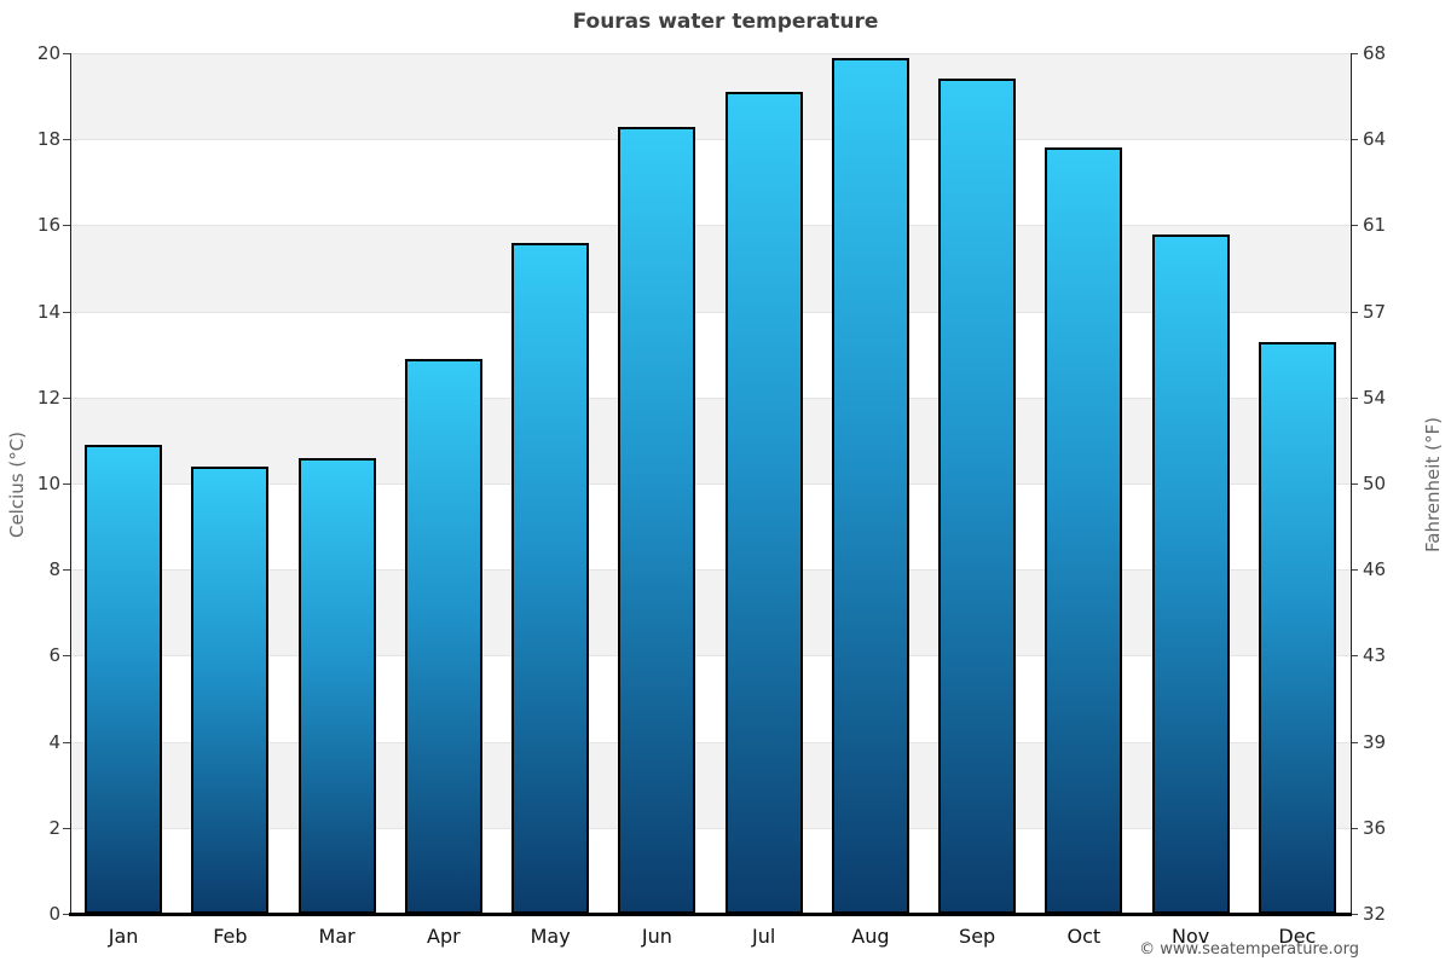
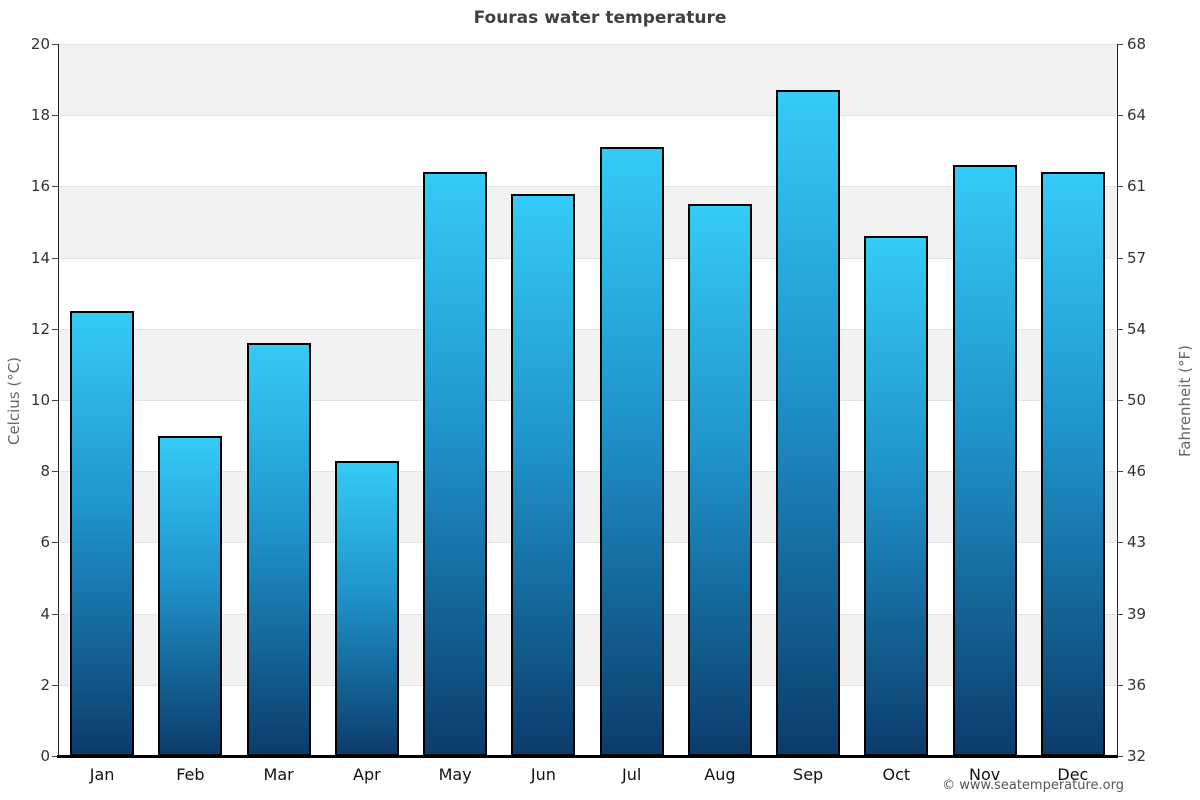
Jan: 10.9 -> 12.5
Feb: 10.4 -> 9.0
Mar: 10.6 -> 11.6
Apr: 12.9 -> 8.3
May: 15.6 -> 16.4
Jun: 18.3 -> 15.8
Jul: 19.1 -> 17.1
Aug: 19.9 -> 15.5
Sep: 19.4 -> 18.7
Oct: 17.8 -> 14.6
Nov: 15.8 -> 16.6
Dec: 13.3 -> 16.4
